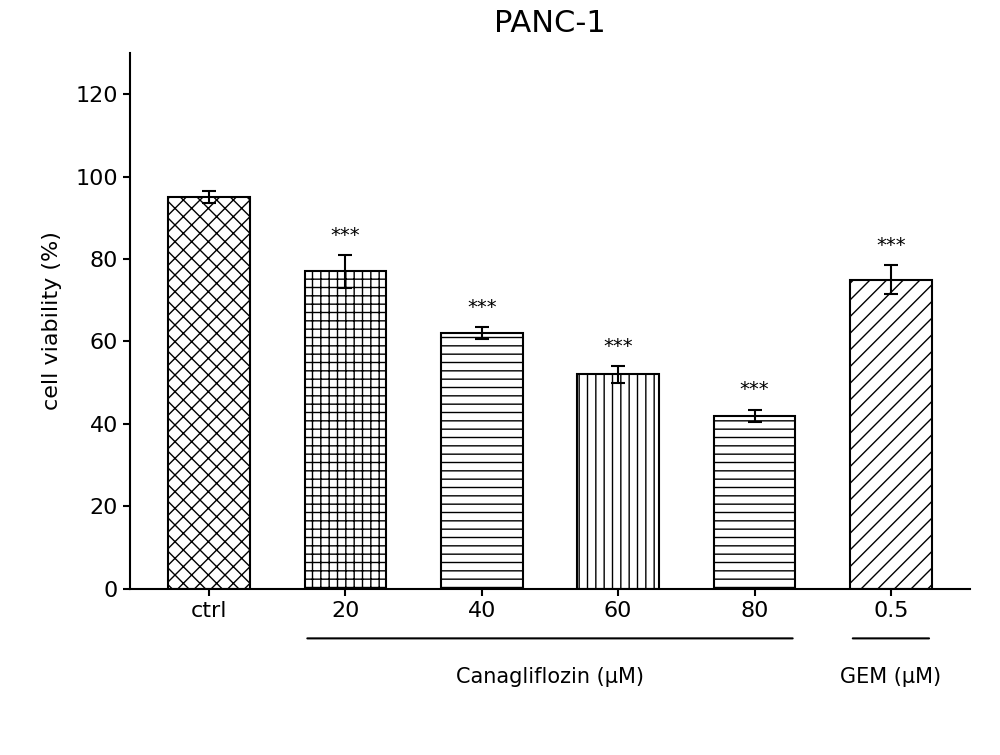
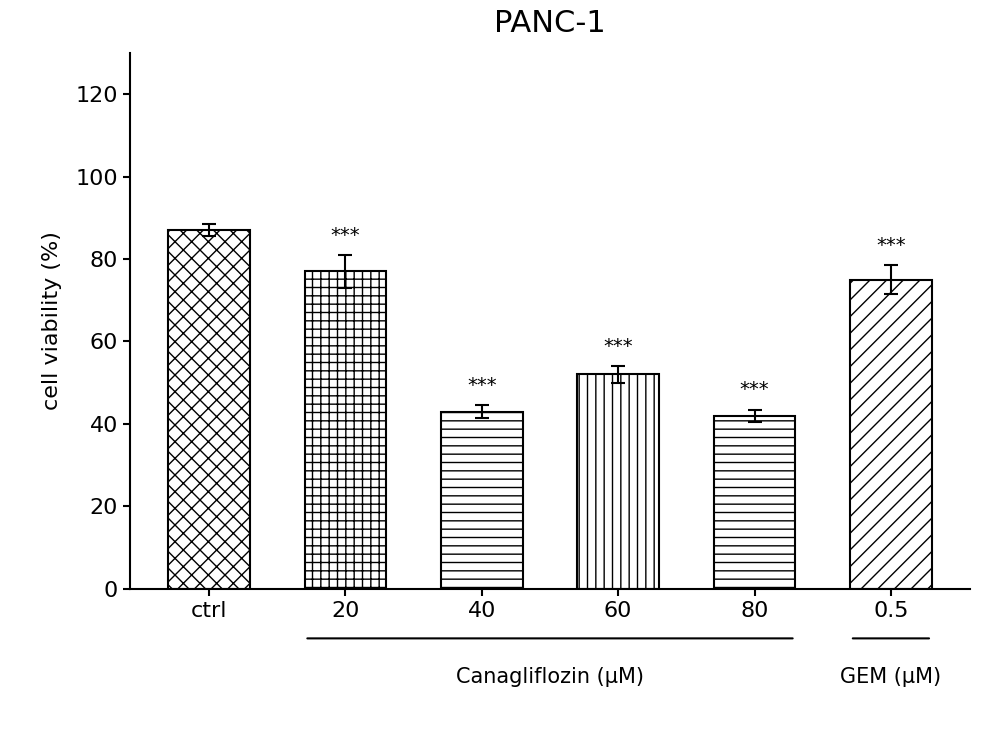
ctrl: 95 -> 87
40: 62 -> 43
